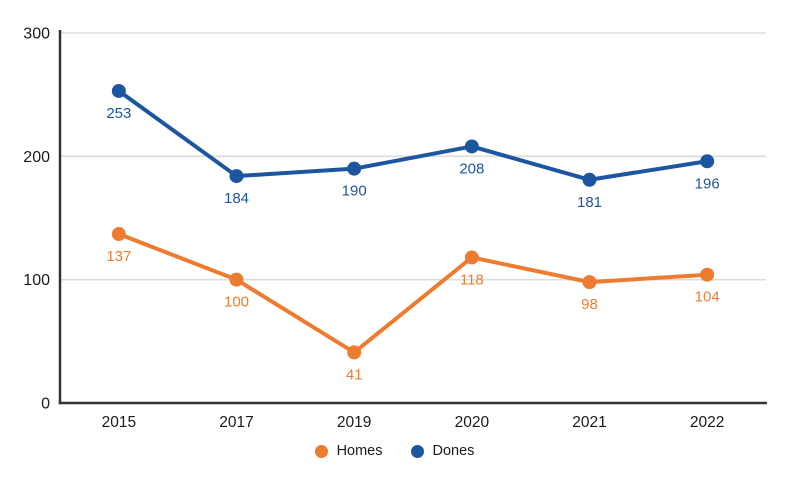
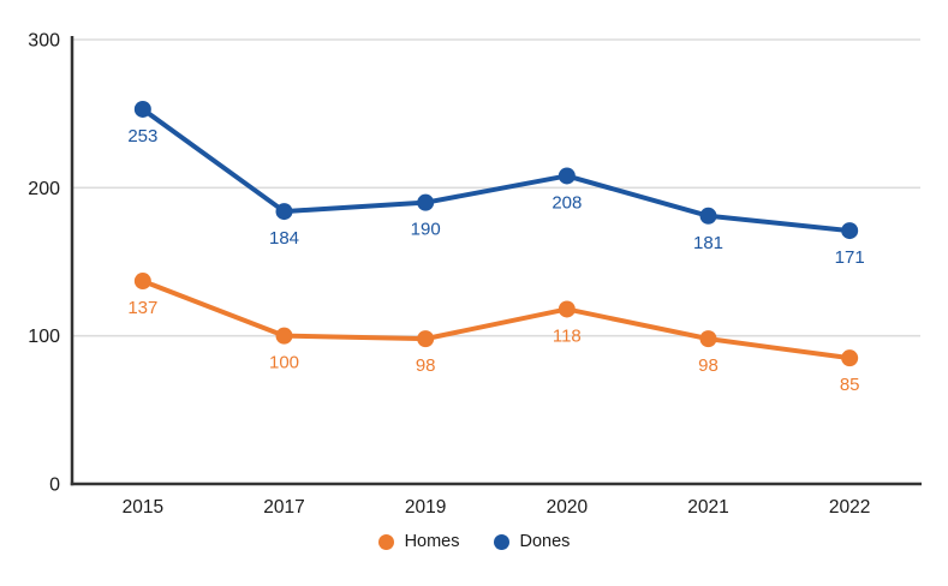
Homes/2019: 41 -> 98
Homes/2022: 104 -> 85
Dones/2022: 196 -> 171
